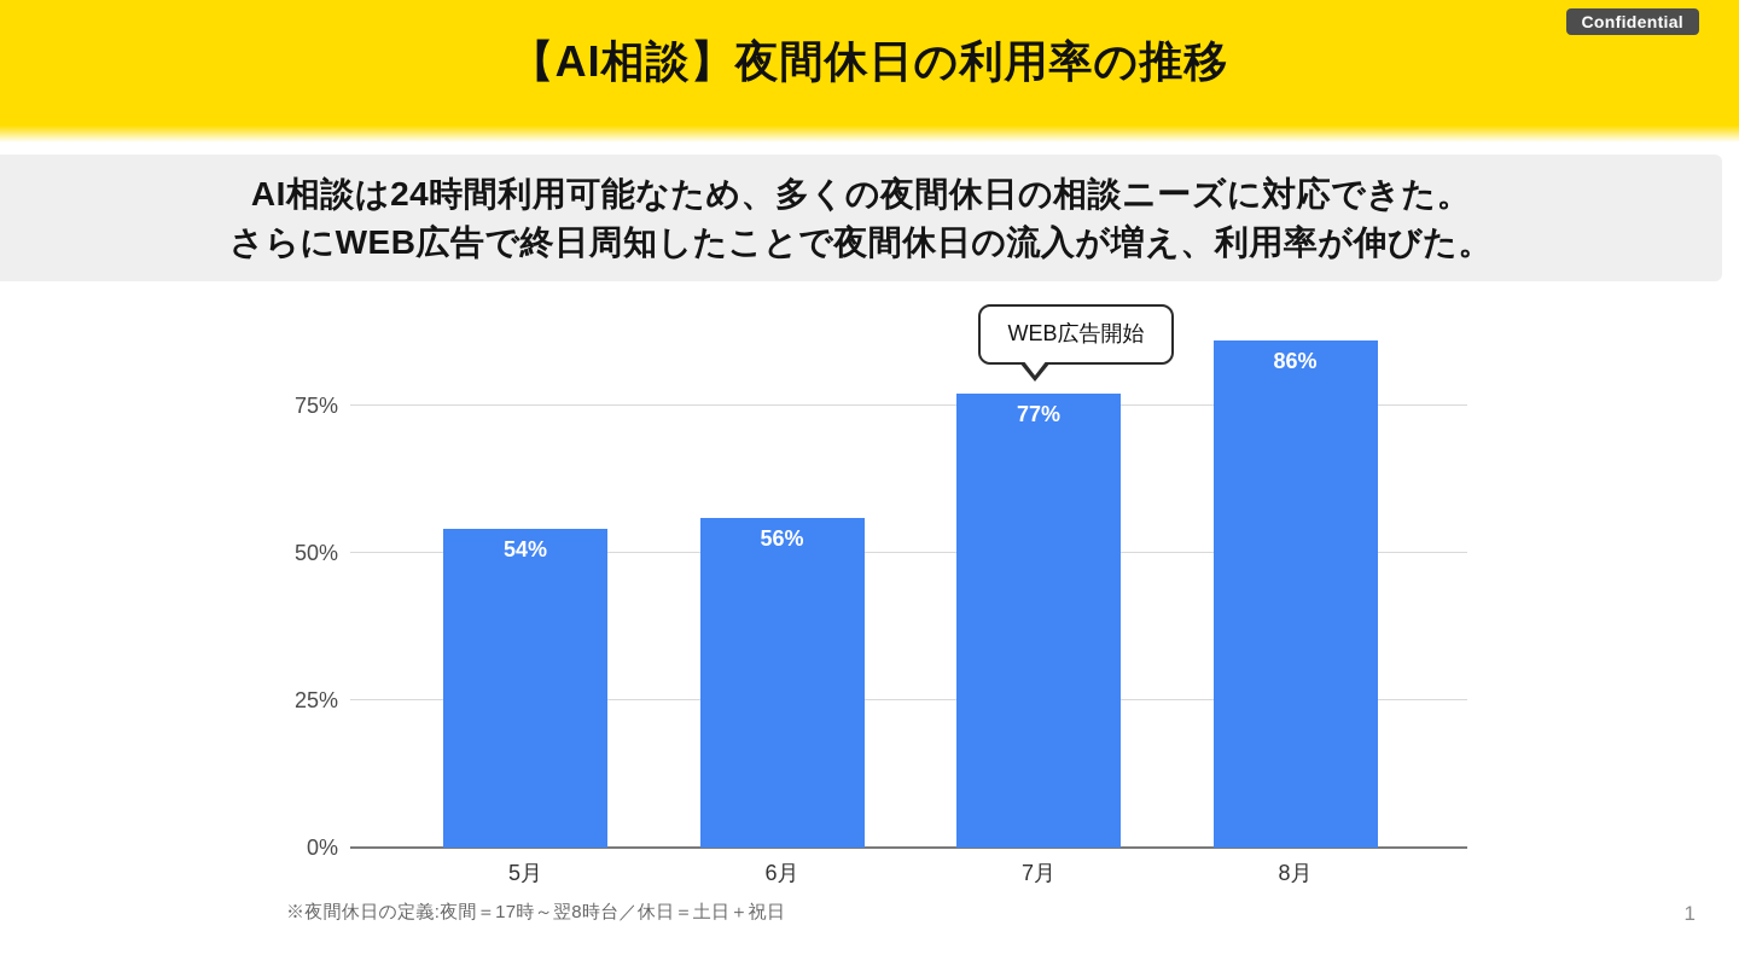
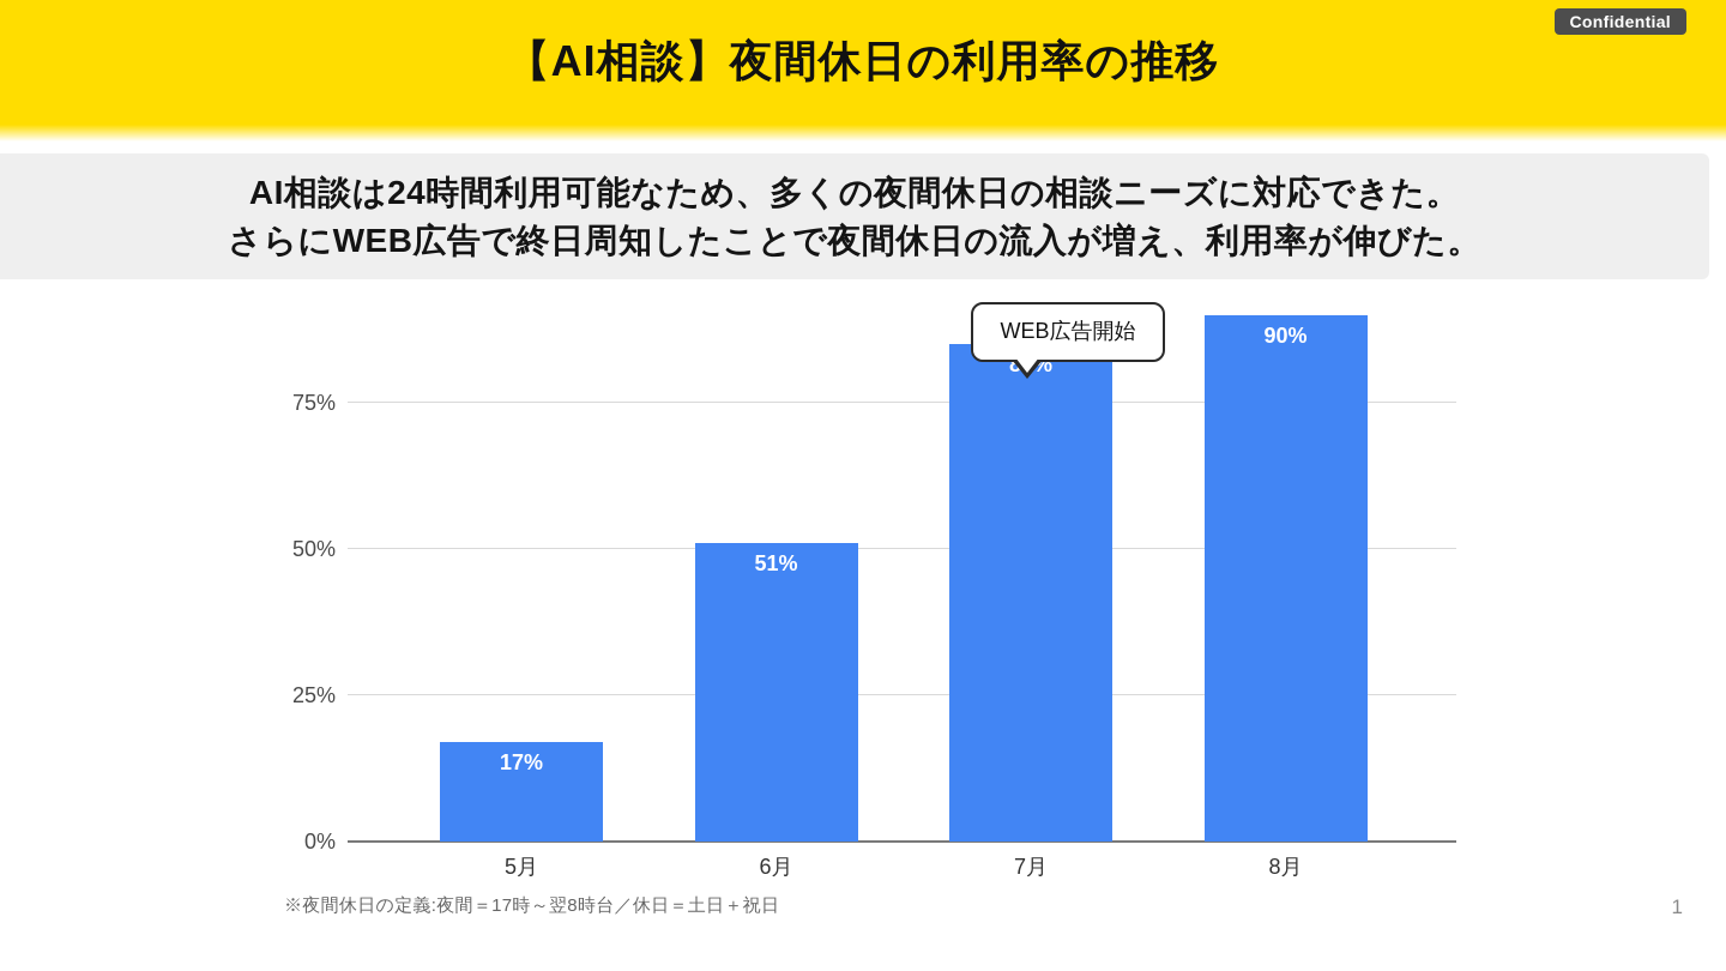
5月: 54% -> 17%
6月: 56% -> 51%
7月: 77% -> 85%
8月: 86% -> 90%
